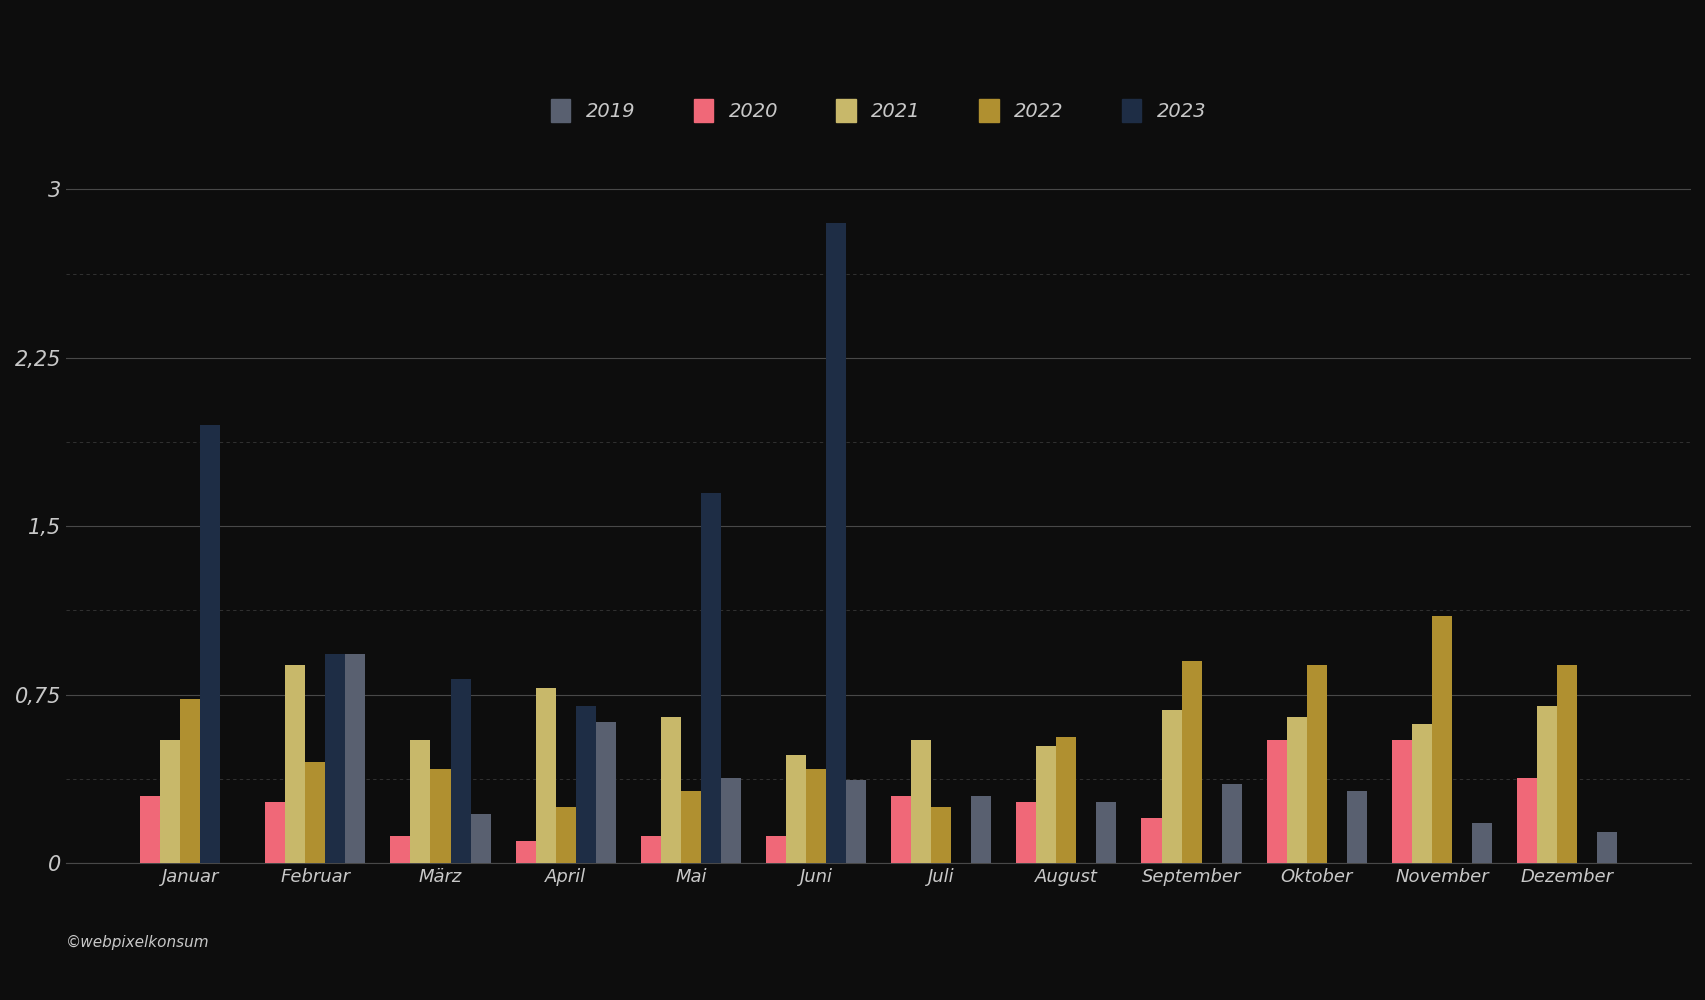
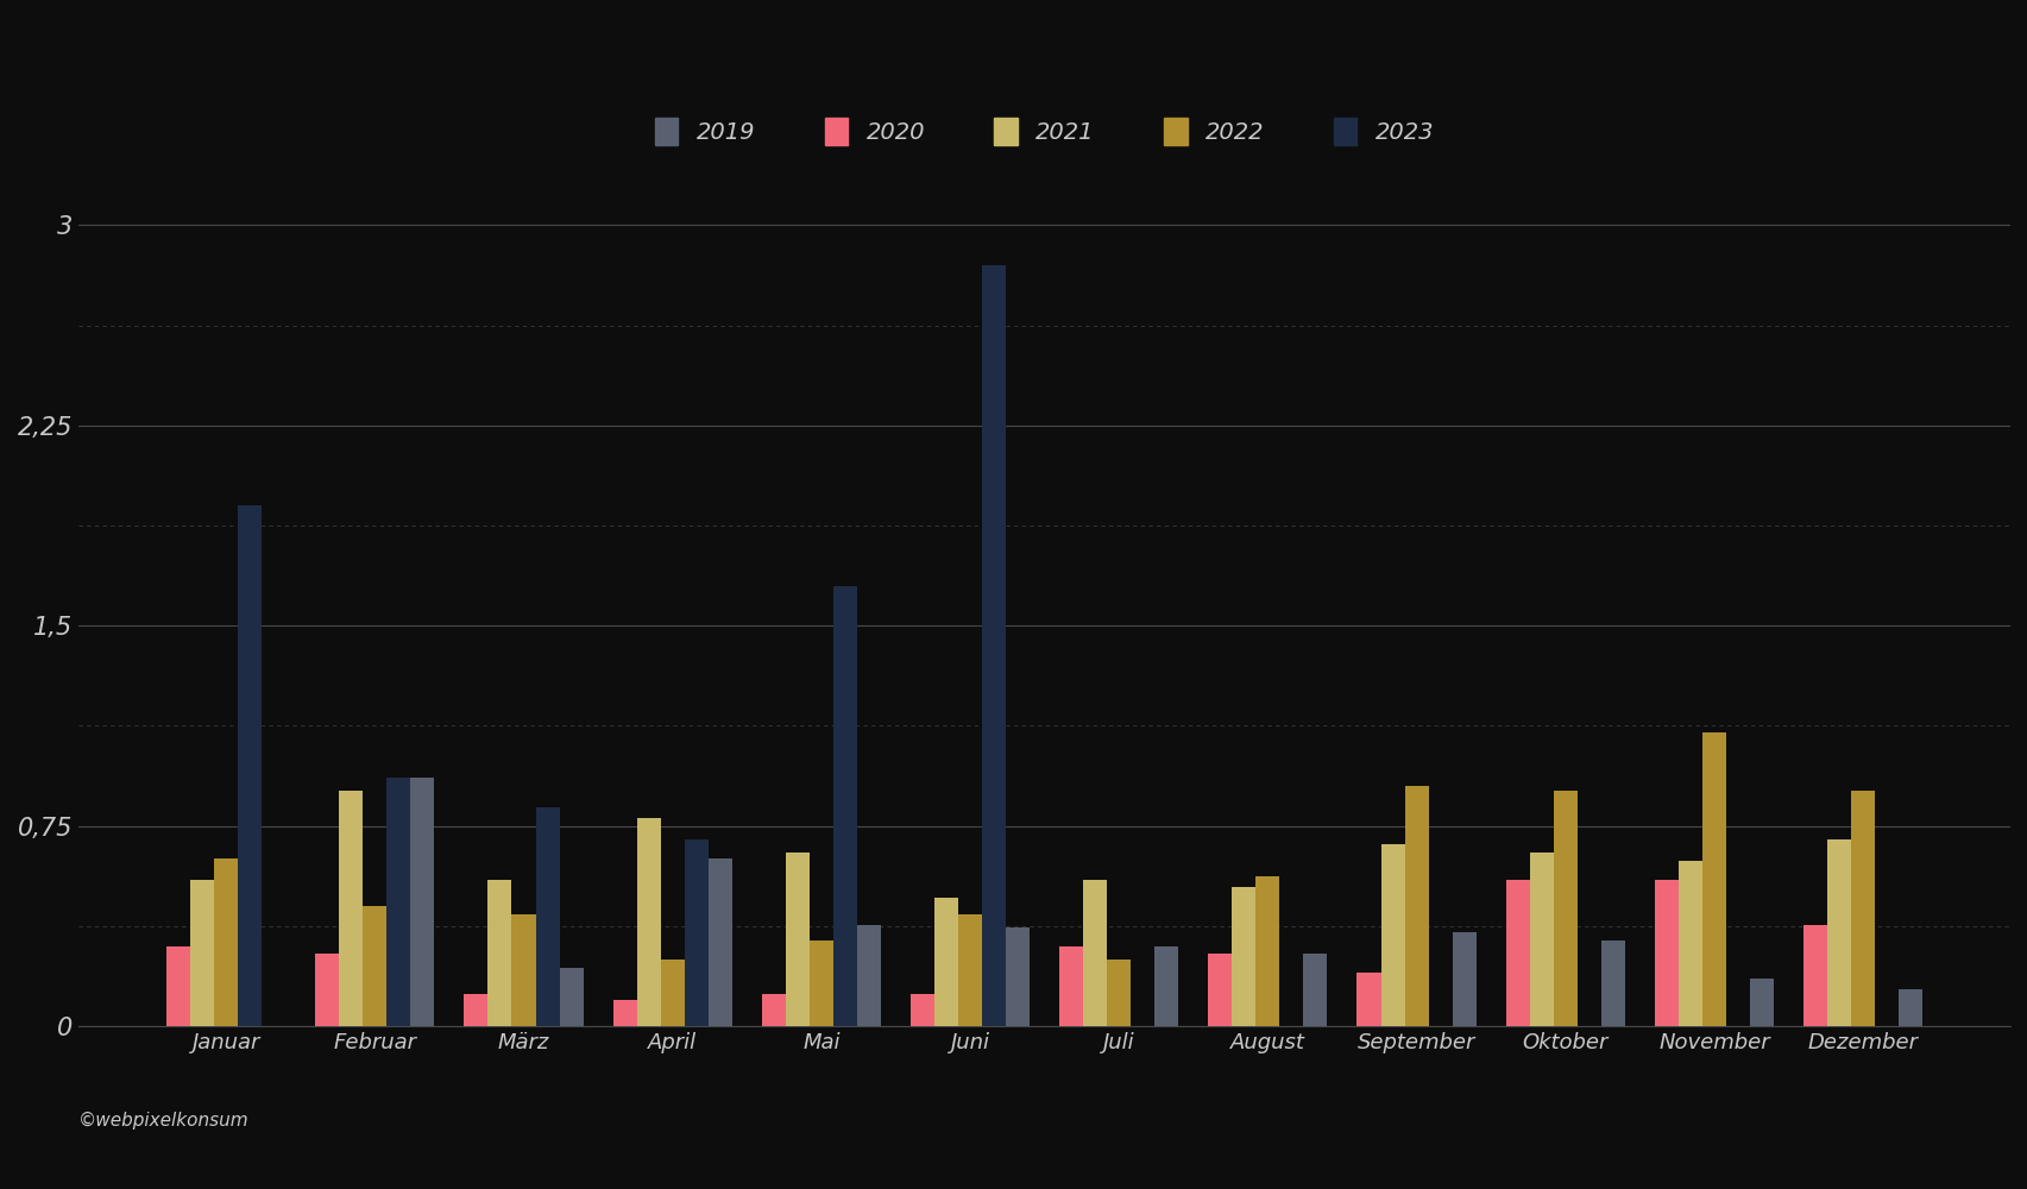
2022/Januar: 0,73 -> 0,63
